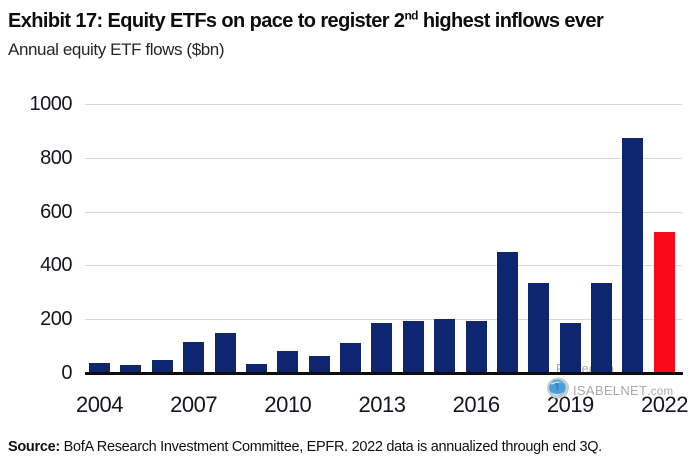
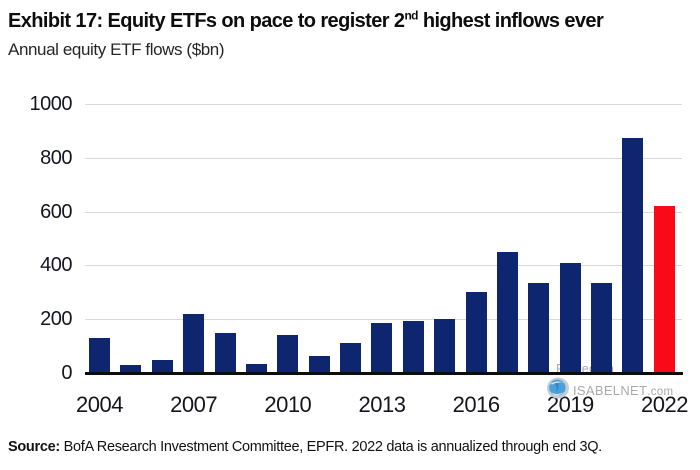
2004: 40 -> 130
2007: 120 -> 220
2010: 80 -> 140
2016: 190 -> 300
2019: 180 -> 410
2022: 520 -> 620
